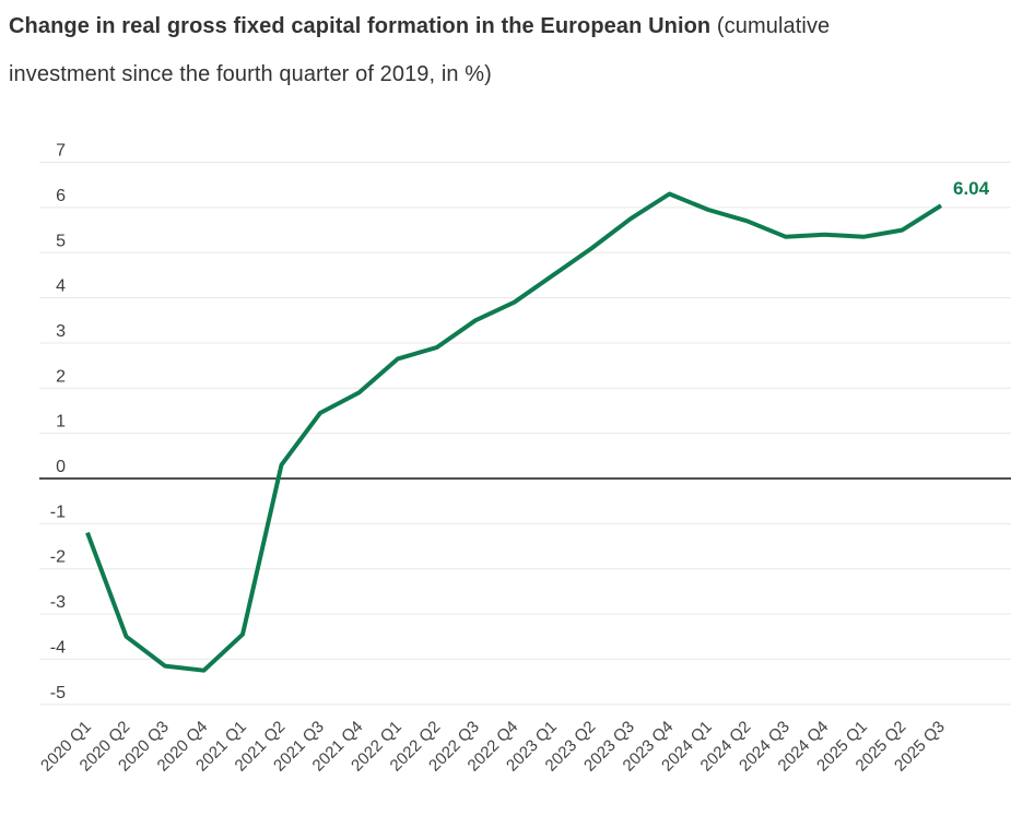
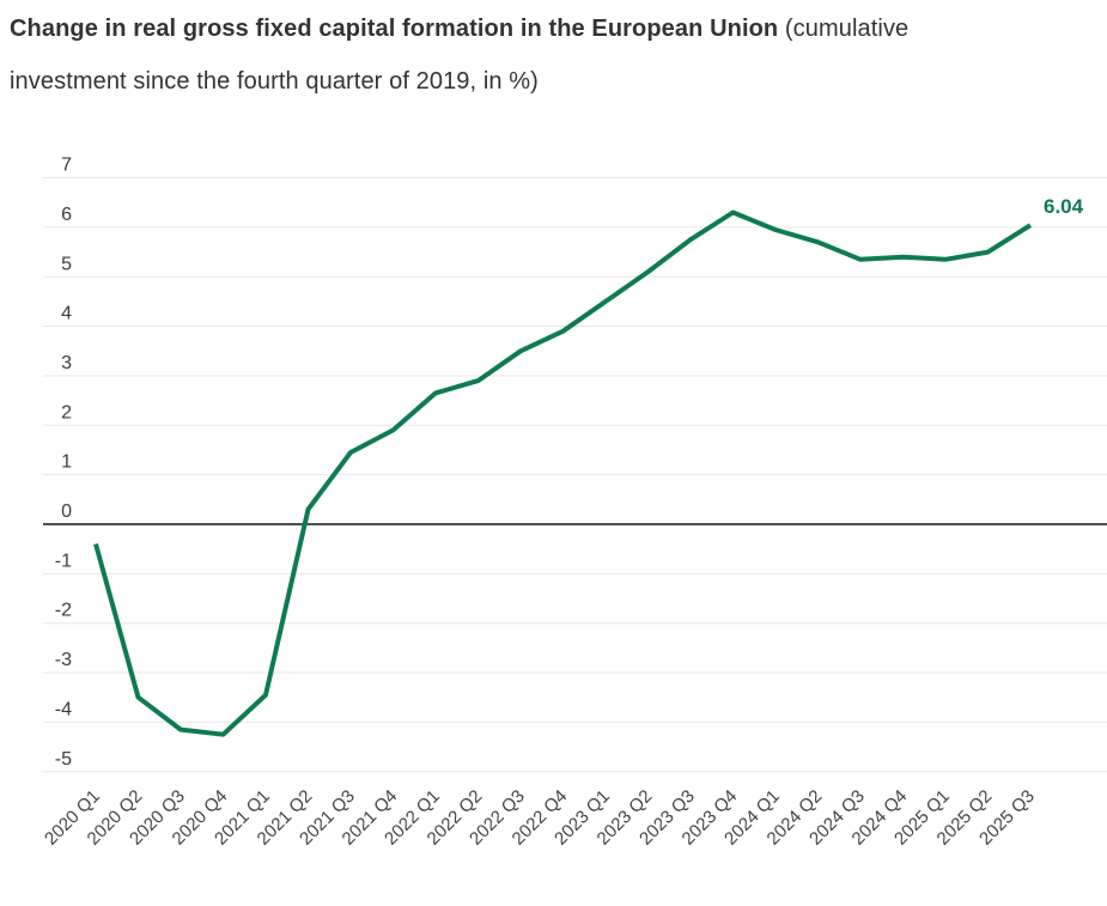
2020 Q1: -1.2 -> -0.4
